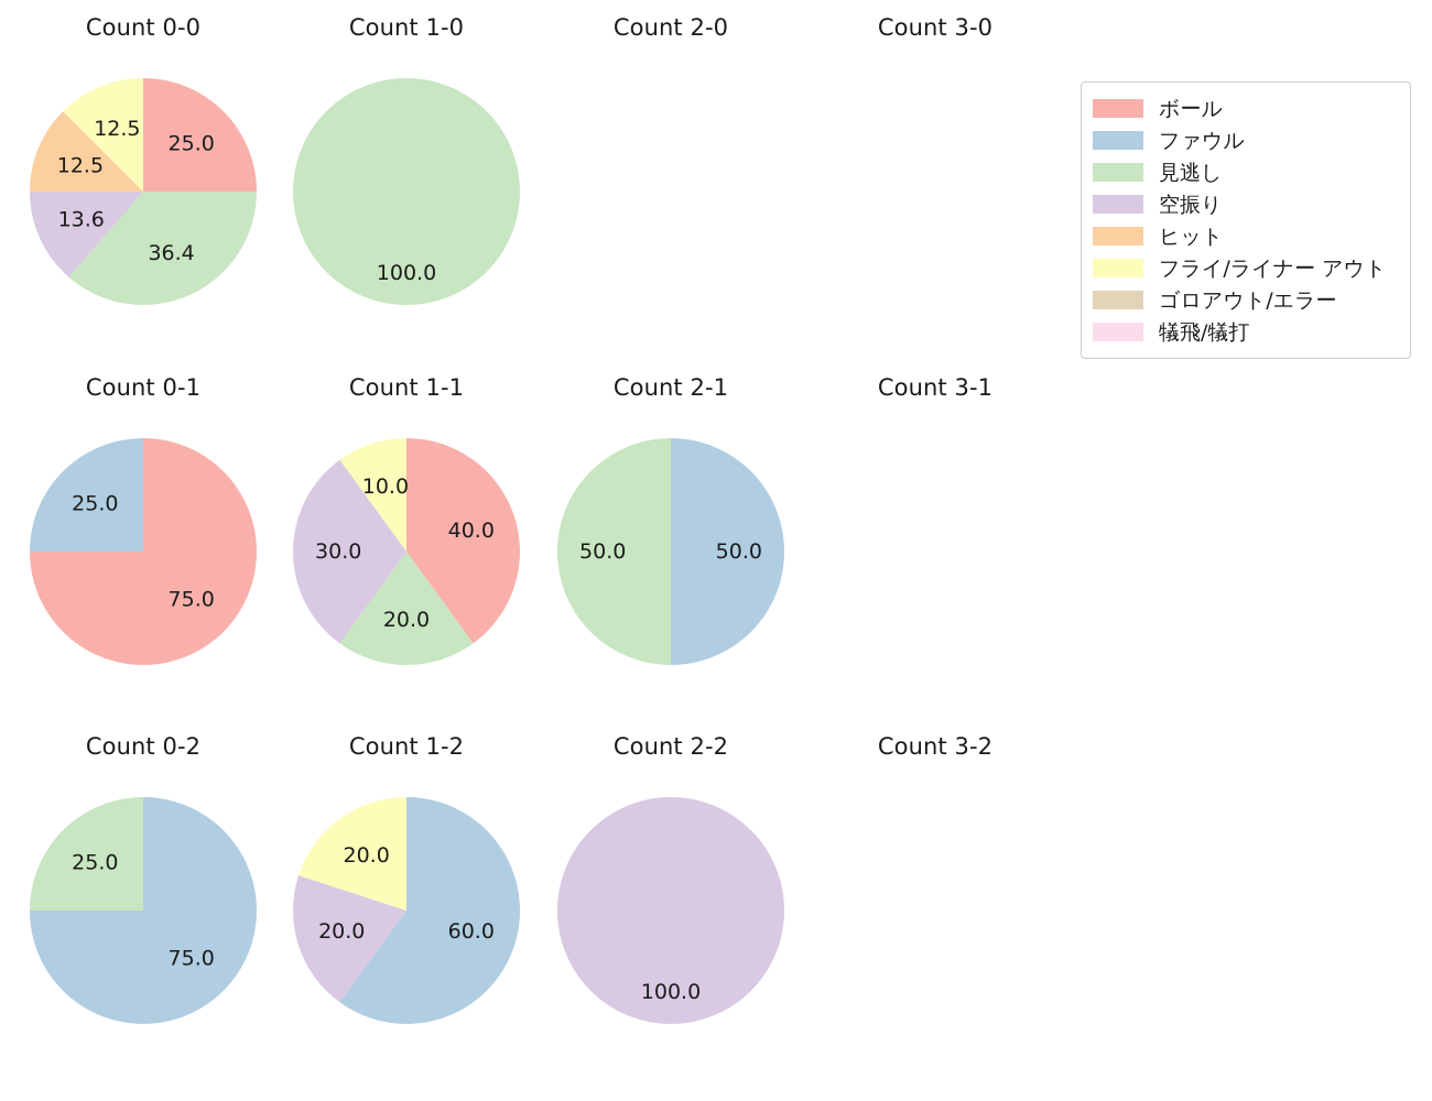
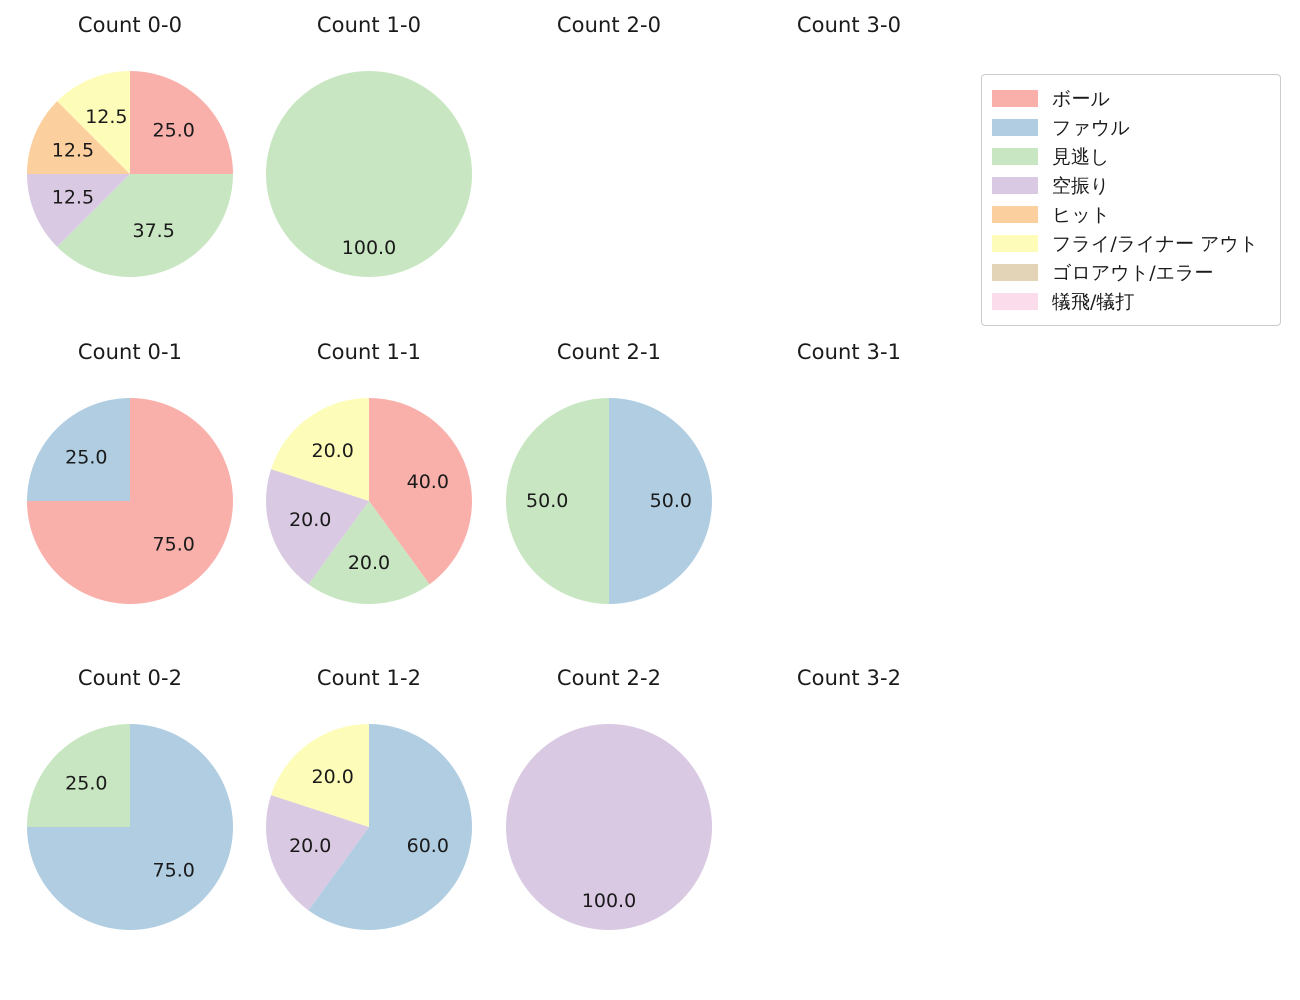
Count 0-0/見逃し: 36.4 -> 37.5
Count 0-0/空振り: 13.6 -> 12.5
Count 1-1/空振り: 30.0 -> 20.0
Count 1-1/フライ/ライナー アウト: 10.0 -> 20.0
